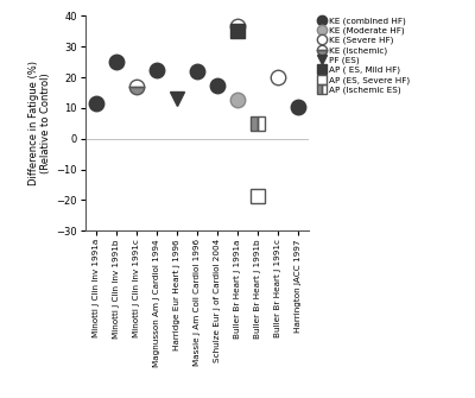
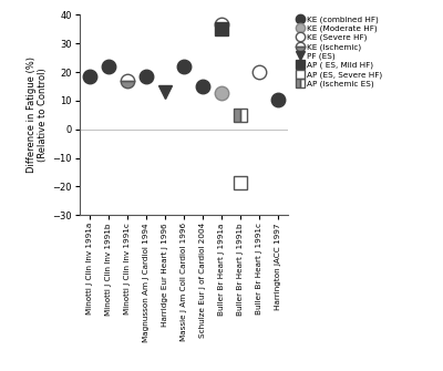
Minotti J Clin Inv 1991a: 11.5 -> 18.5
Minotti J Clin Inv 1991b: 25.0 -> 22.0
Magnusson Am J Cardiol 1994: 22.5 -> 18.5
Schulze Eur J of Cardiol 2004: 17.5 -> 15.0
